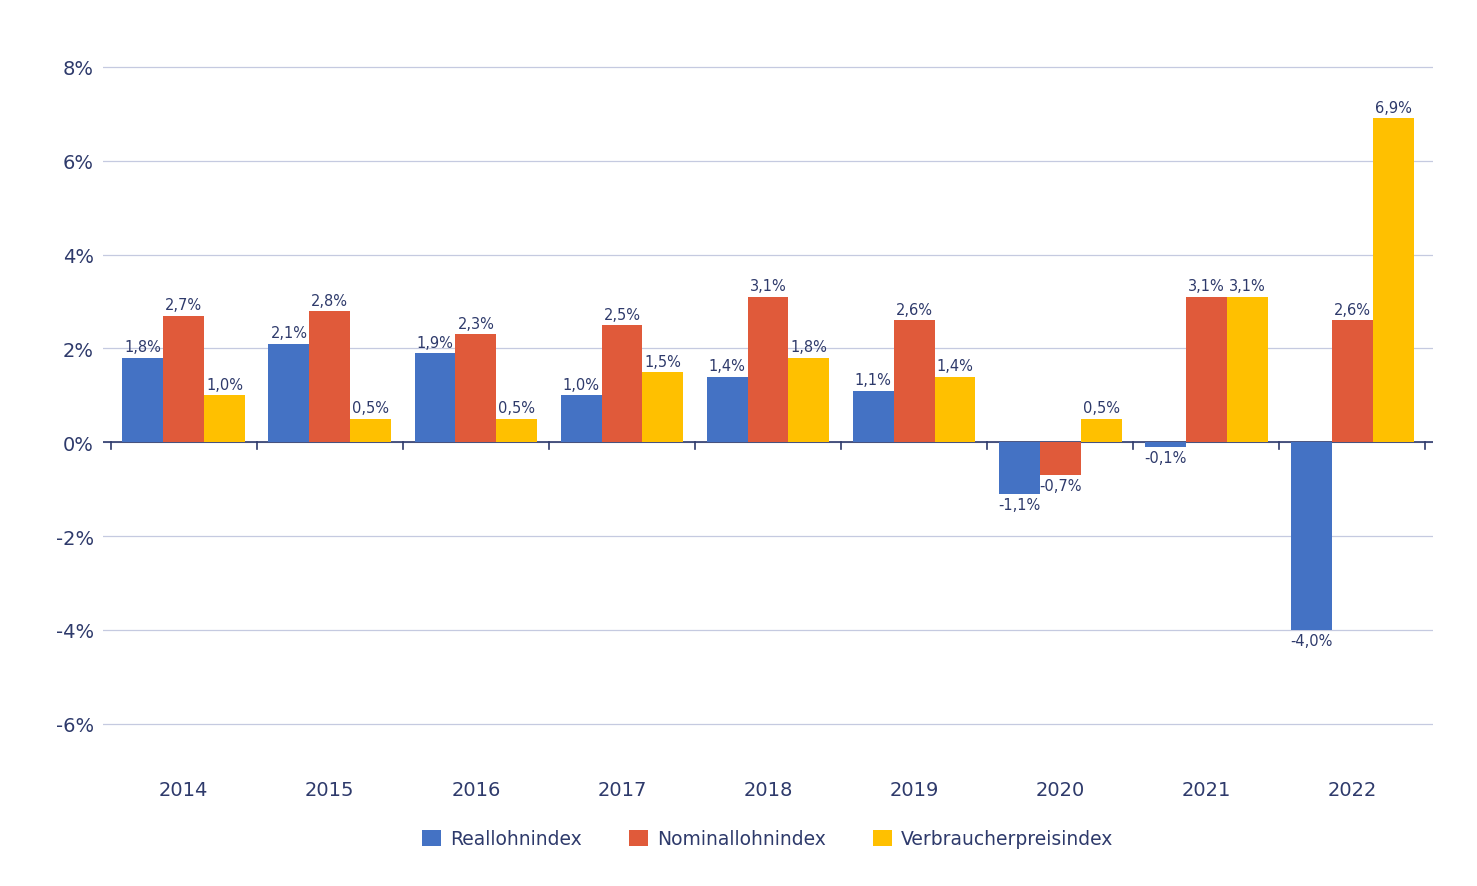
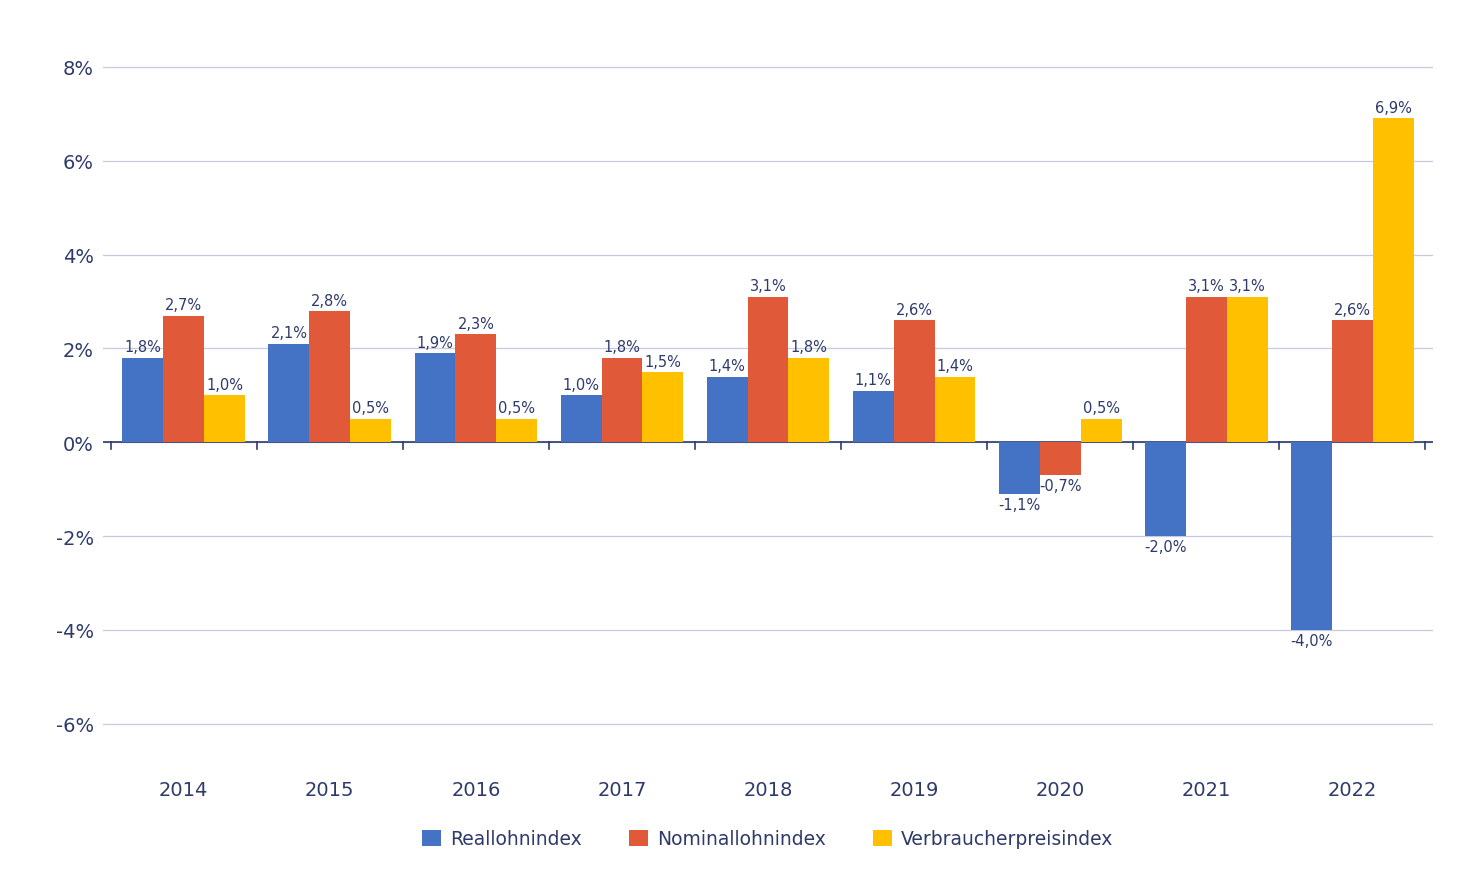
Nominallohnindex/2017: 2,5% -> 1,8%
Reallohnindex/2021: -0,1% -> -2,0%
